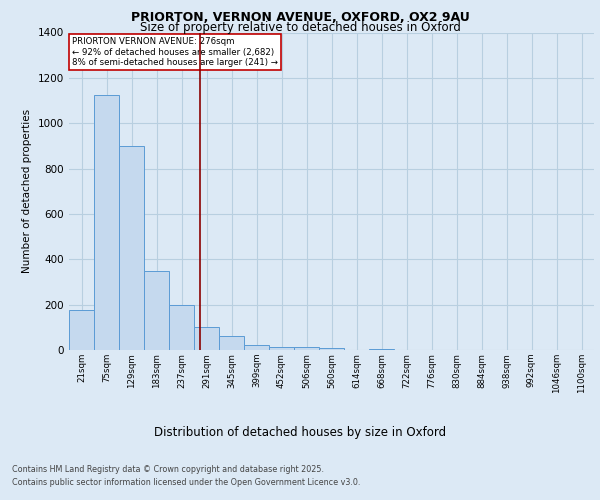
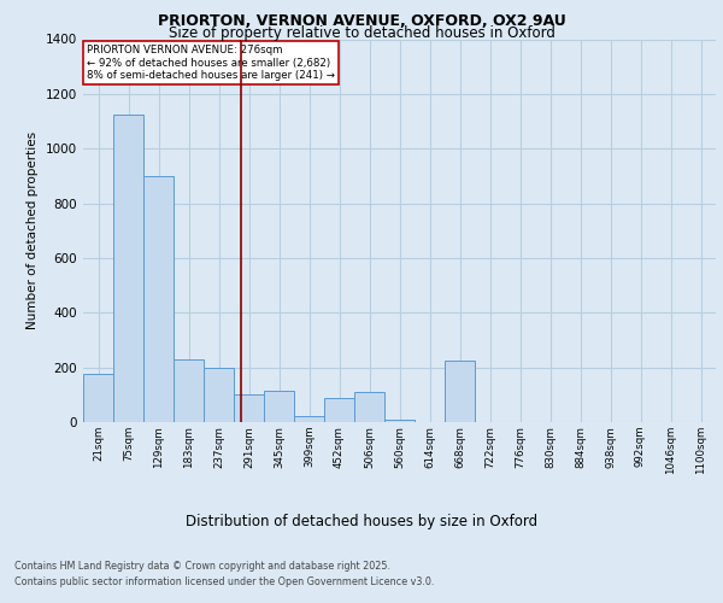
183sqm: 350 -> 230
345sqm: 60 -> 115
452sqm: 12 -> 90
506sqm: 12 -> 110
668sqm: 5 -> 225
